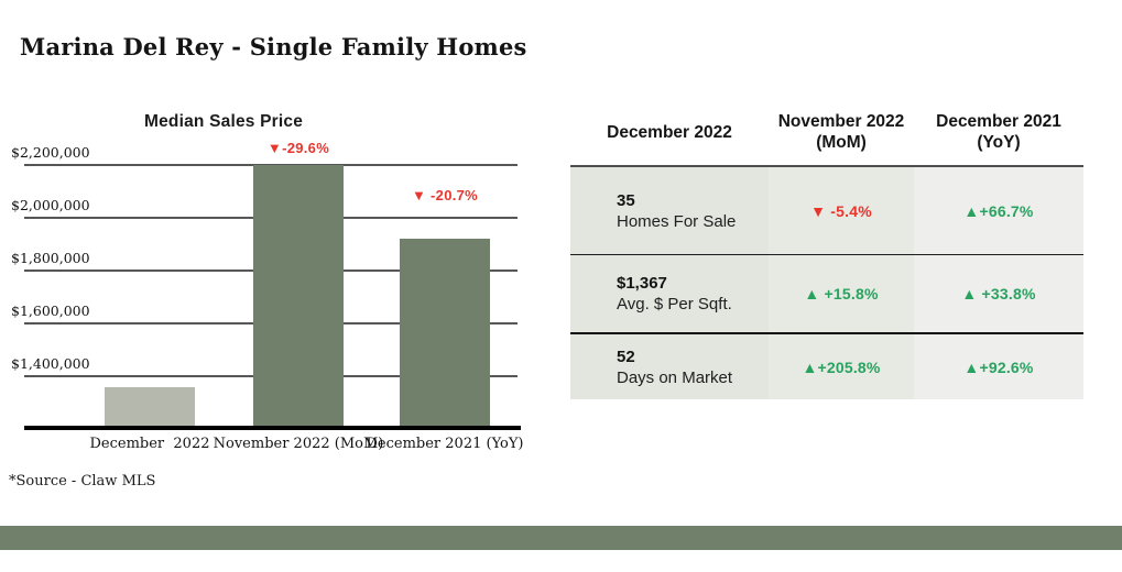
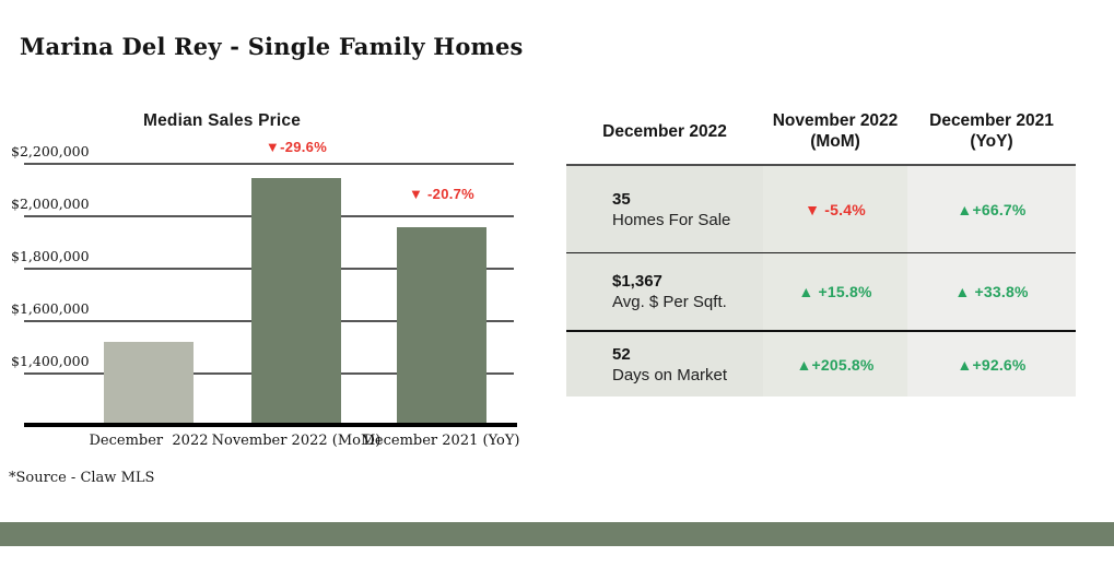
December 2022: $1360000 -> $1520000
November 2022 (MoM): $2200000 -> $2140000
December 2021 (YoY): $1920000 -> $1960000
